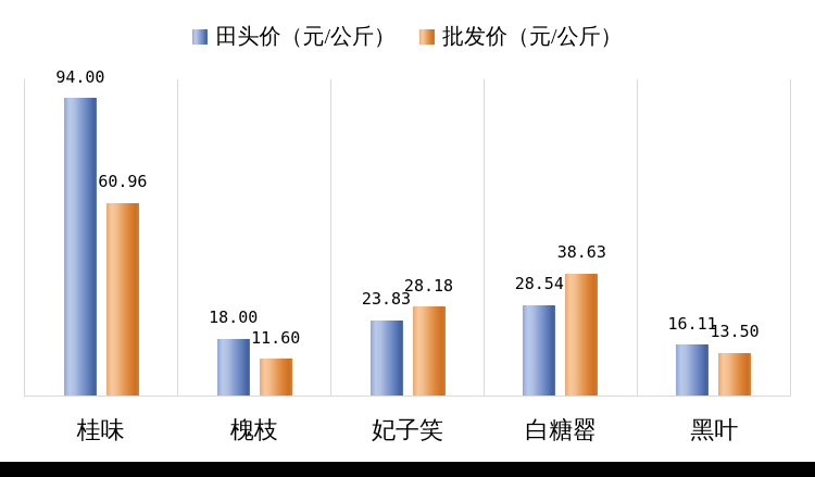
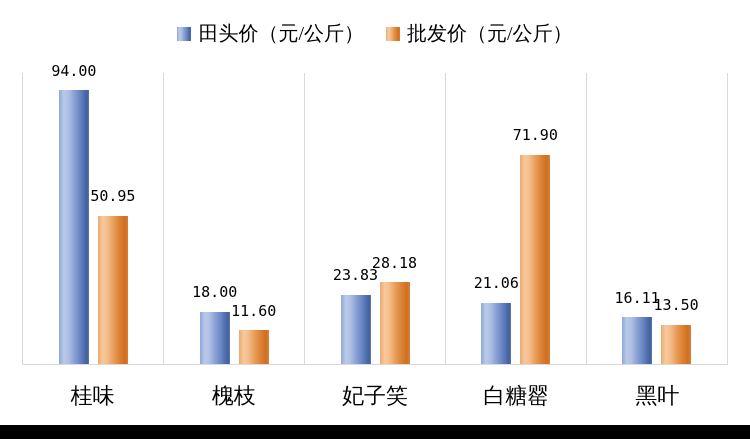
批发价（元/公斤）/桂味: 60.96 -> 50.95
田头价（元/公斤）/白糖罂: 28.54 -> 21.06
批发价（元/公斤）/白糖罂: 38.63 -> 71.90
